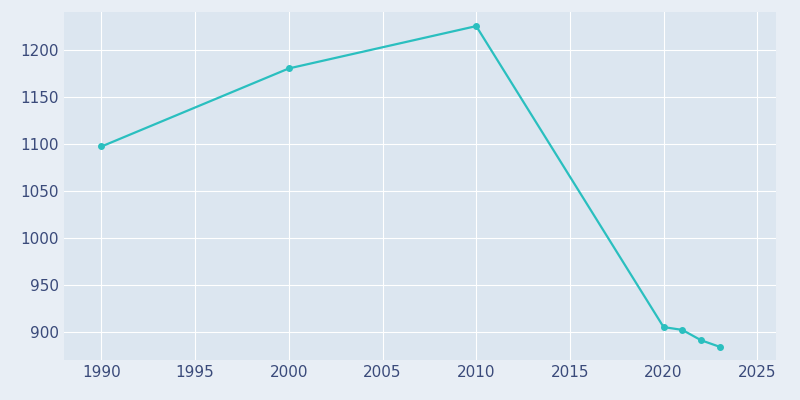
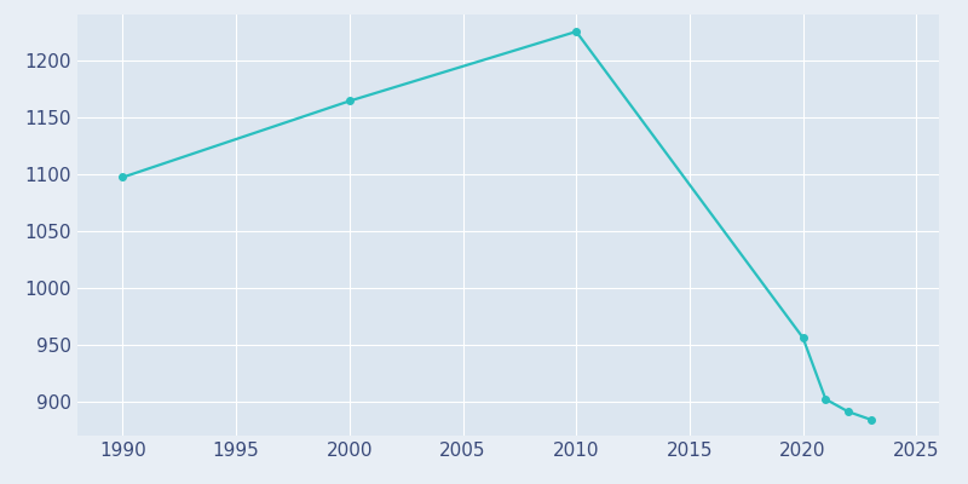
2000: 1180 -> 1164
2020: 905 -> 956
